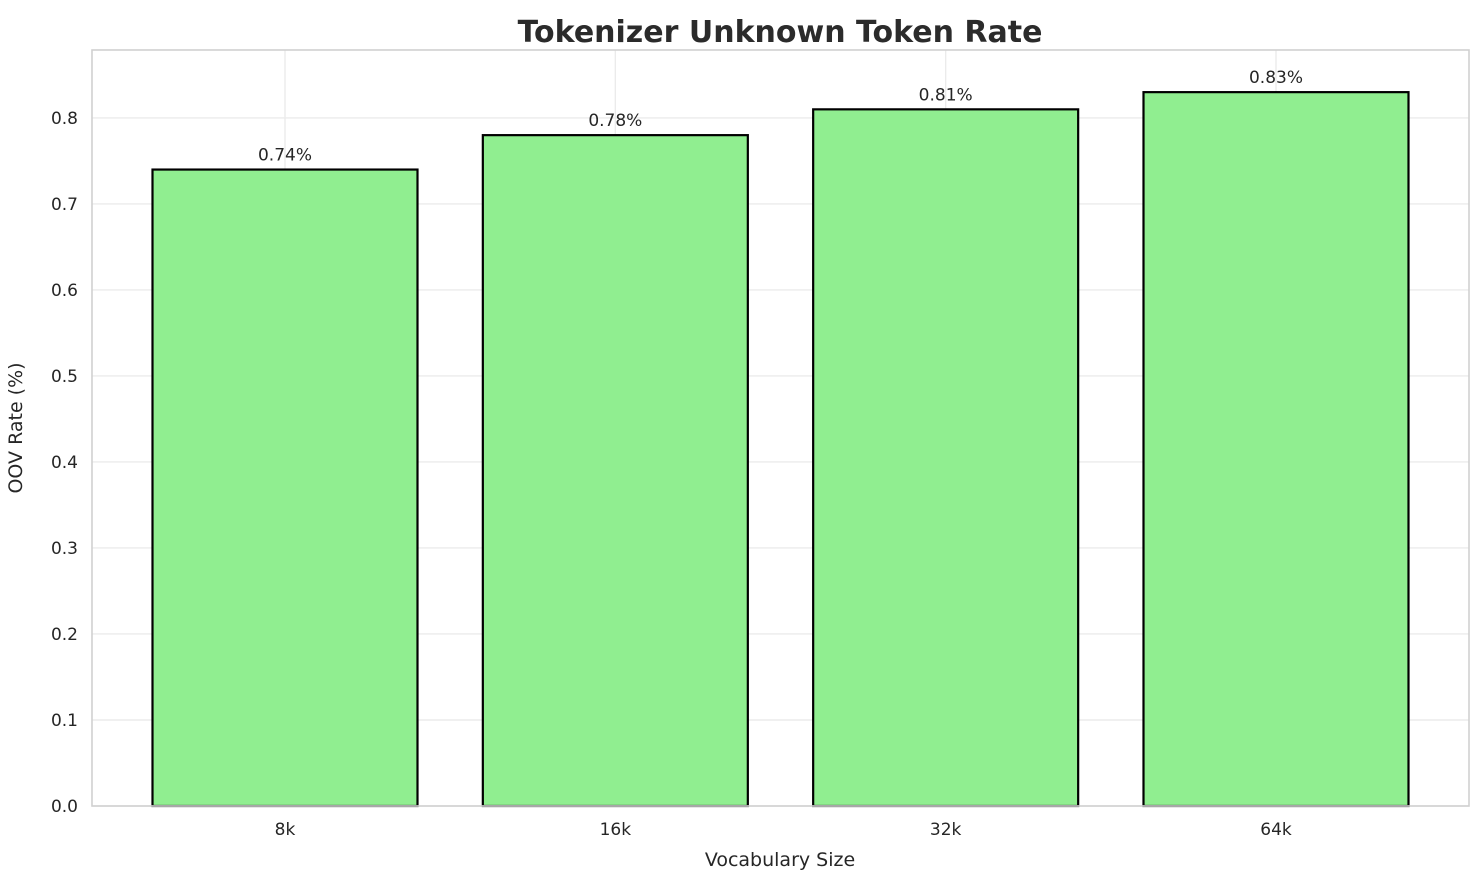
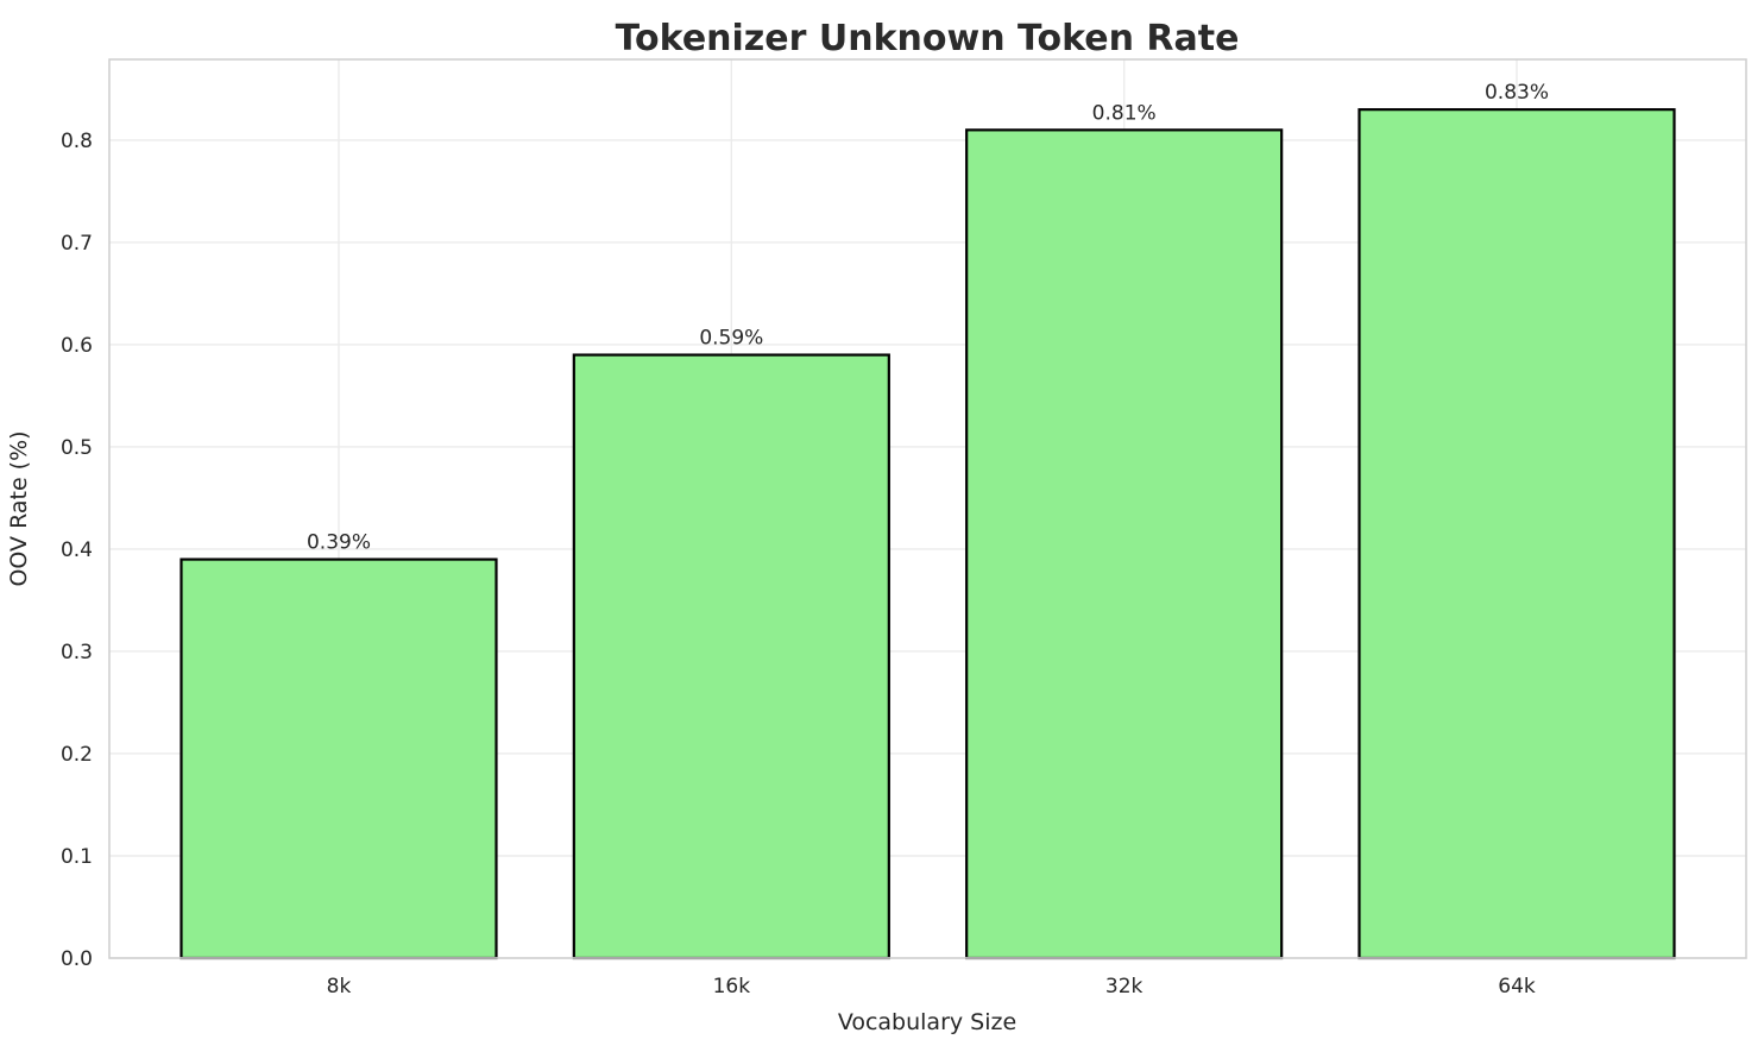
8k: 0.74% -> 0.39%
16k: 0.78% -> 0.59%
